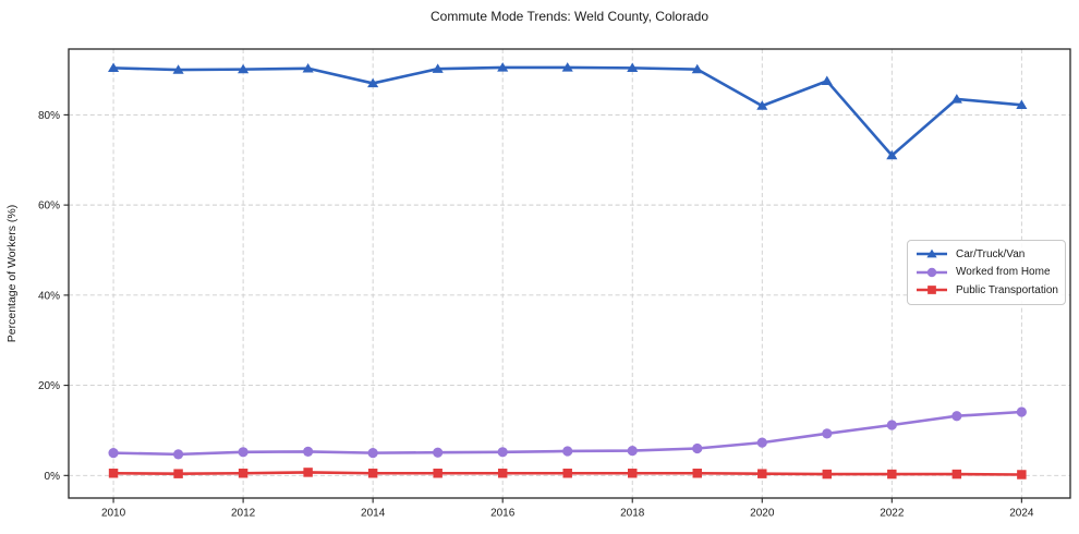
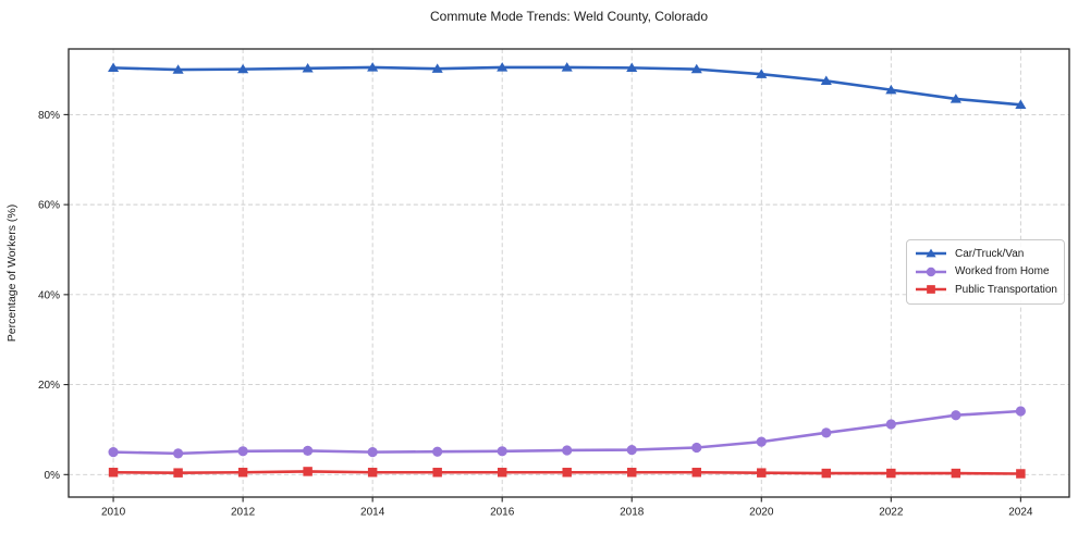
Car/Truck/Van/2014: 87% -> 90%
Car/Truck/Van/2020: 82% -> 89%
Car/Truck/Van/2022: 71% -> 86%
